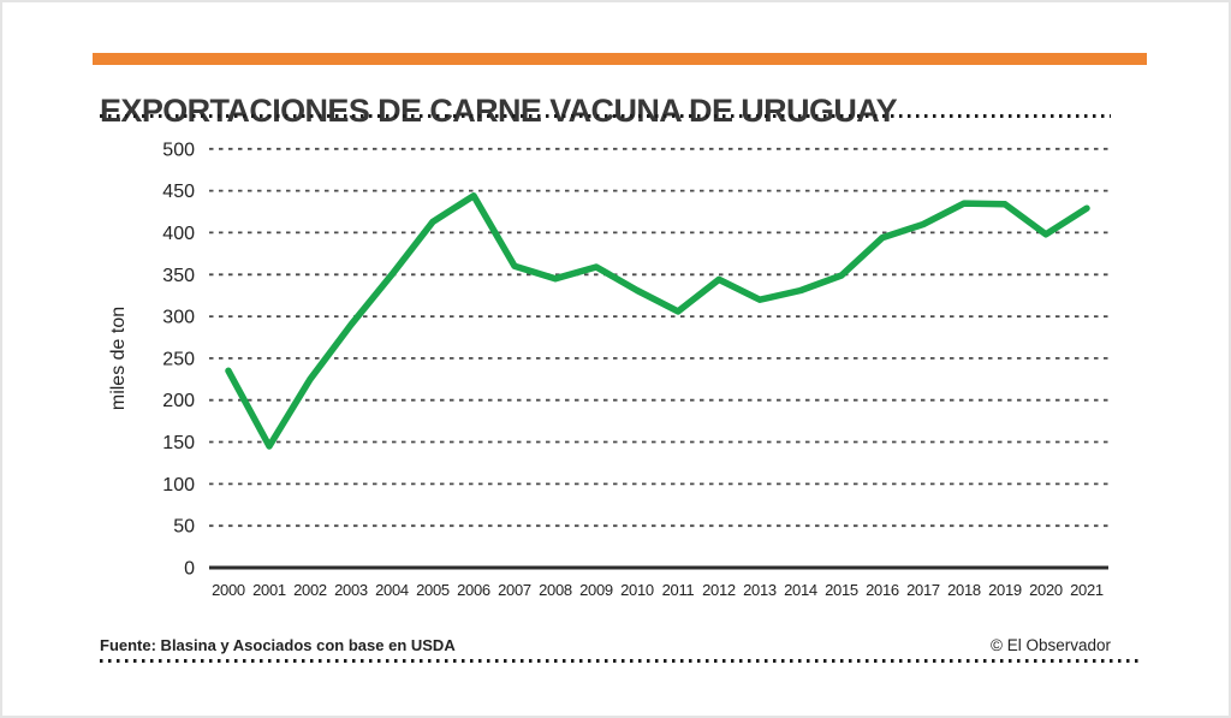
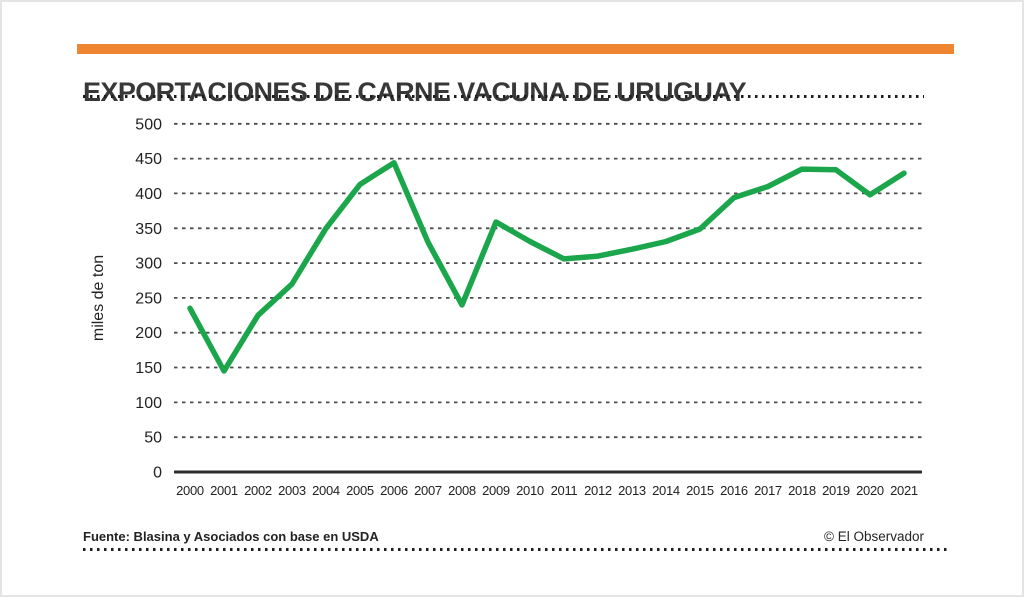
2003: 290 -> 270
2007: 360 -> 330
2008: 340 -> 240
2012: 340 -> 310
